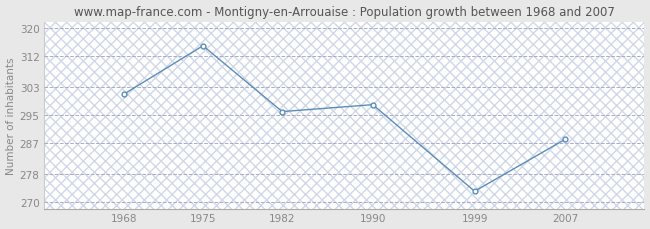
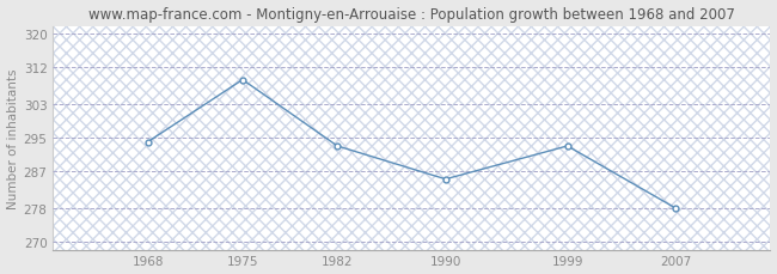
1968: 301 -> 294
1975: 315 -> 309
1982: 296 -> 293
1990: 298 -> 285
1999: 273 -> 293
2007: 288 -> 278
